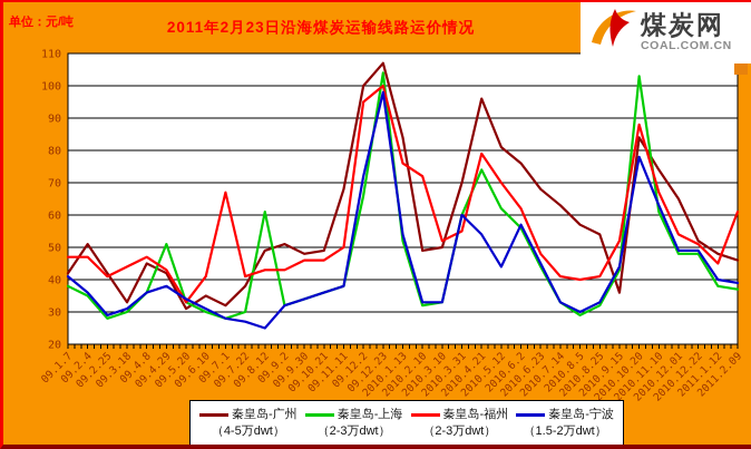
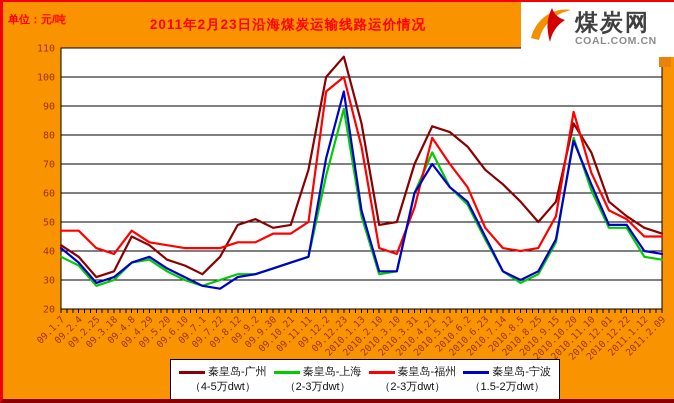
秦皇岛-广州/09.2.4: 51 -> 38
秦皇岛-广州/09.2.25: 42 -> 31
秦皇岛-福州/09.3.18: 44 -> 39
秦皇岛-上海/09.4.29: 51 -> 37
秦皇岛-广州/09.5.20: 31 -> 37
秦皇岛-福州/09.5.20: 33 -> 42
秦皇岛-福州/09.7.1: 67 -> 41
秦皇岛-上海/09.8.12: 61 -> 32
秦皇岛-宁波/09.8.12: 25 -> 31
秦皇岛-上海/09.12.23: 104 -> 89
秦皇岛-宁波/09.12.23: 98 -> 95
秦皇岛-福州/2010.2.10: 72 -> 41
秦皇岛-福州/2010.3.10: 52 -> 39
秦皇岛-广州/2010.4.21: 96 -> 83
秦皇岛-宁波/2010.4.21: 54 -> 70
秦皇岛-宁波/2010.5.12: 44 -> 62
秦皇岛-广州/2010.8.25: 54 -> 50
秦皇岛-广州/2010.9.15: 36 -> 57
秦皇岛-上海/2010.10.20: 103 -> 79
秦皇岛-广州/2010.12.01: 65 -> 57
秦皇岛-福州/2011.2.09: 61 -> 45
